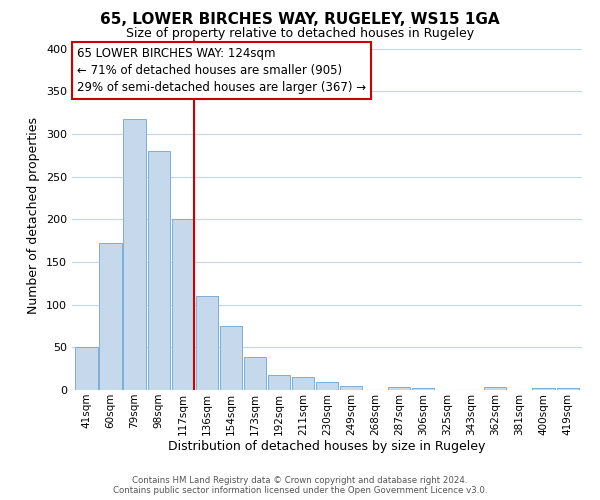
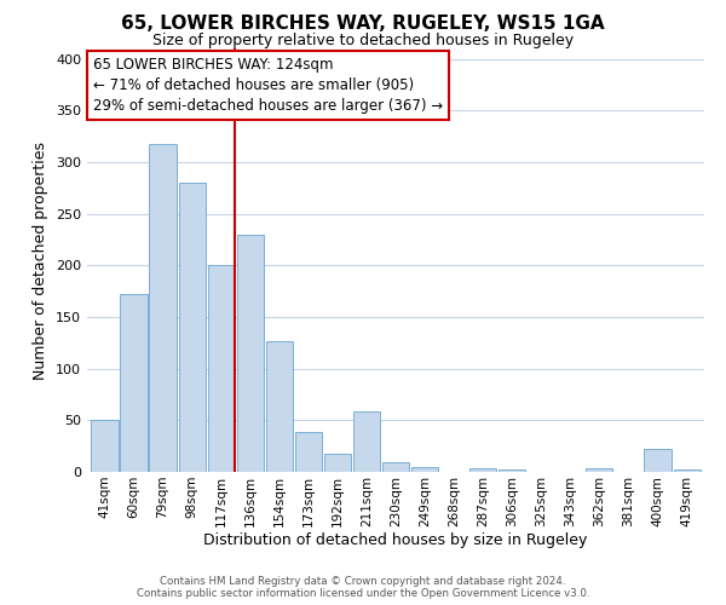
136sqm: 110 -> 230
154sqm: 75 -> 126
211sqm: 15 -> 58
400sqm: 2 -> 22
